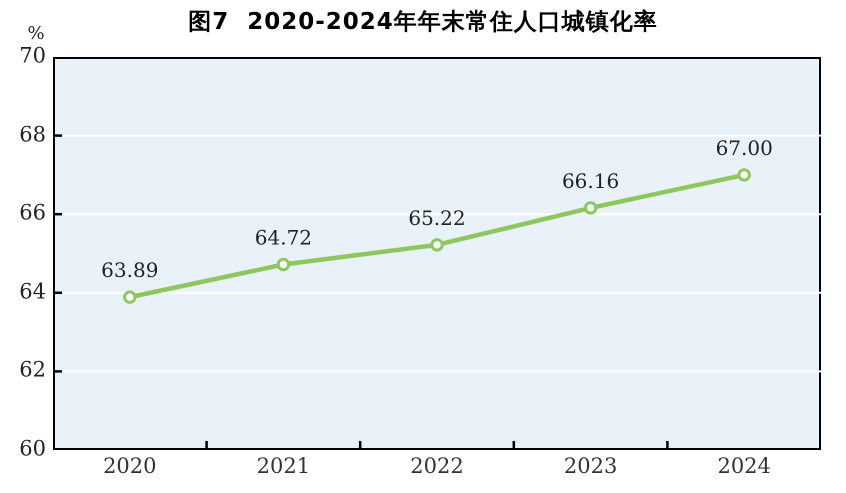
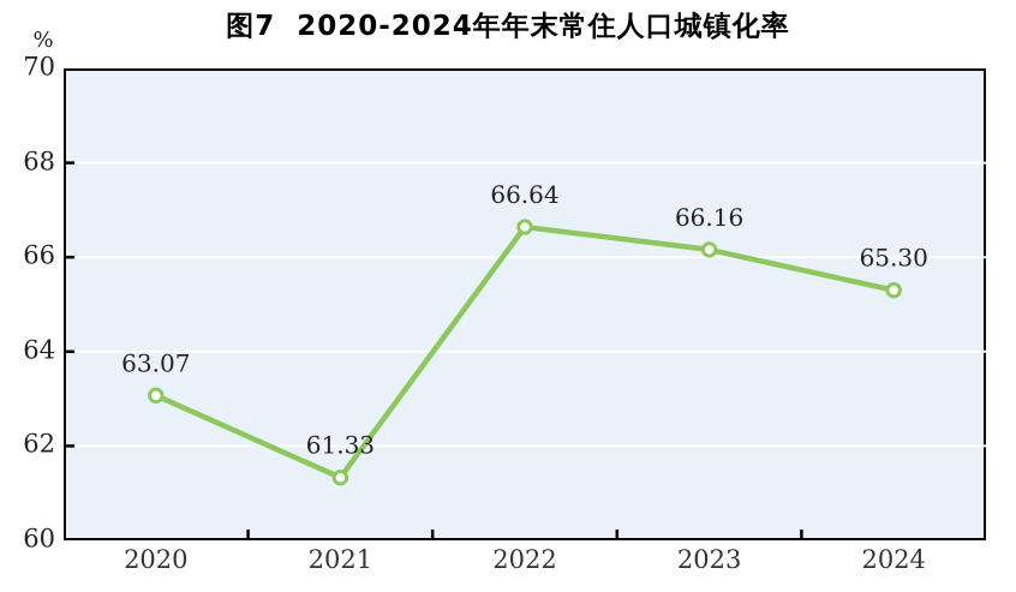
2020: 63.89 -> 63.07
2021: 64.72 -> 61.33
2022: 65.22 -> 66.64
2024: 67.00 -> 65.30
